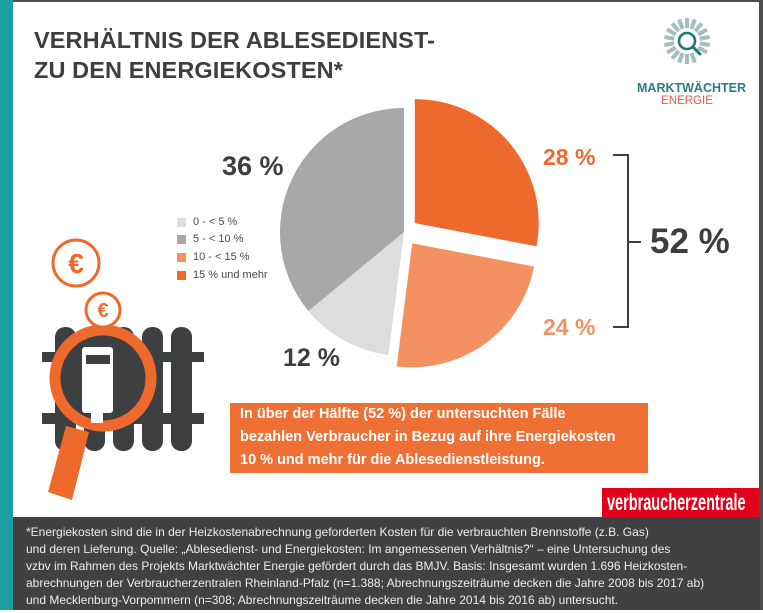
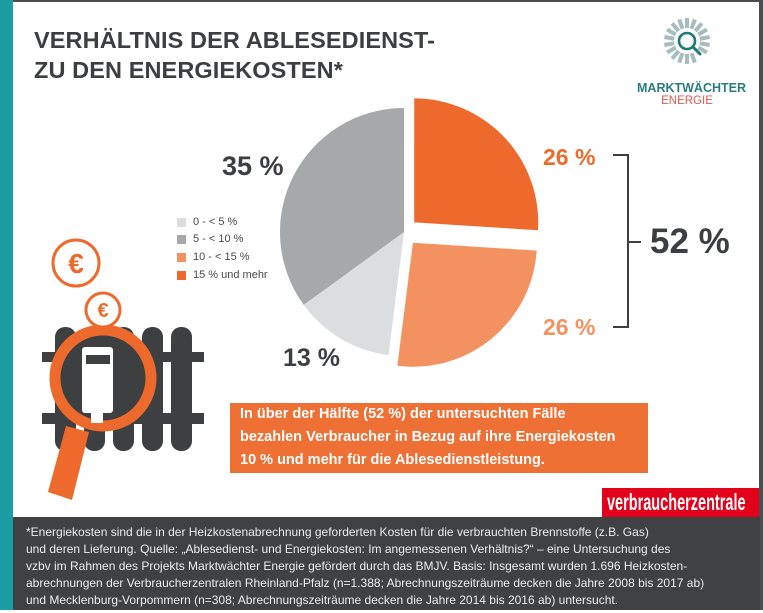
15 % und mehr: 28 -> 26
10 - < 15 %: 24 -> 26
0 - < 5 %: 12 -> 13
5 - < 10 %: 36 -> 35
